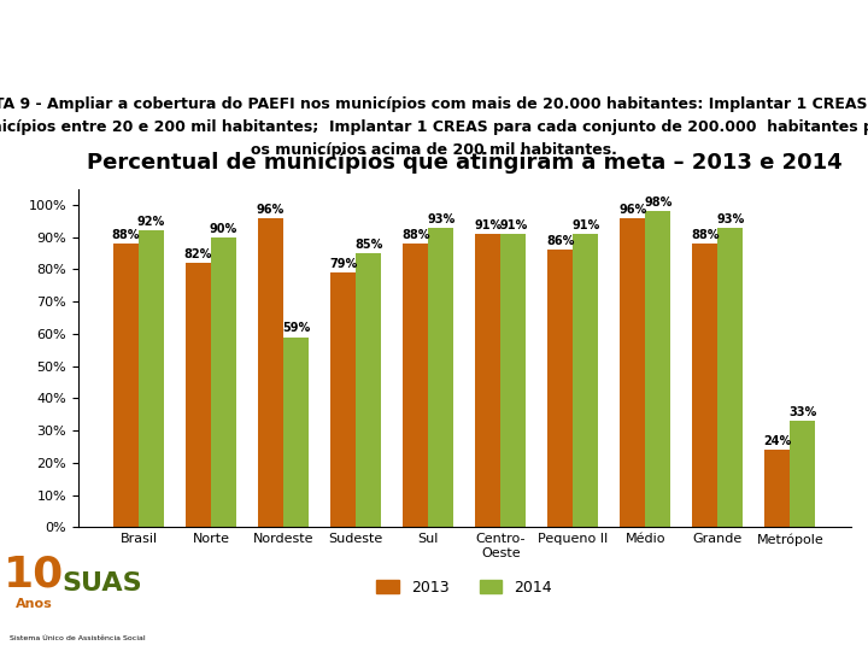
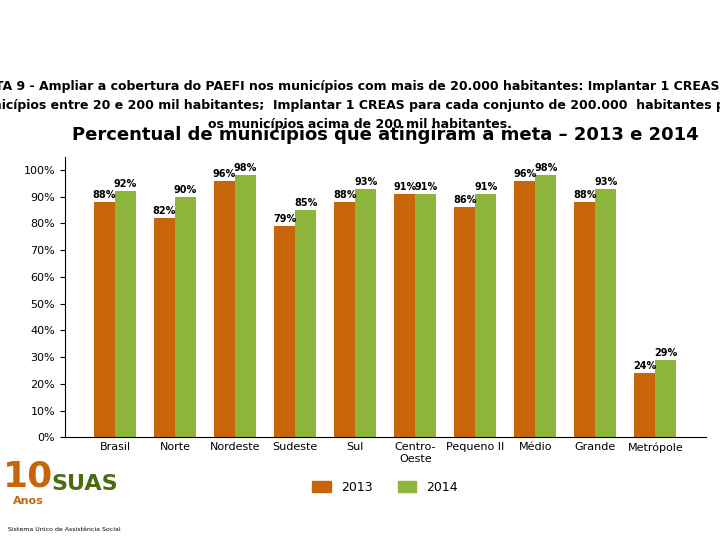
2014/Nordeste: 59% -> 98%
2014/Metrópole: 33% -> 29%
